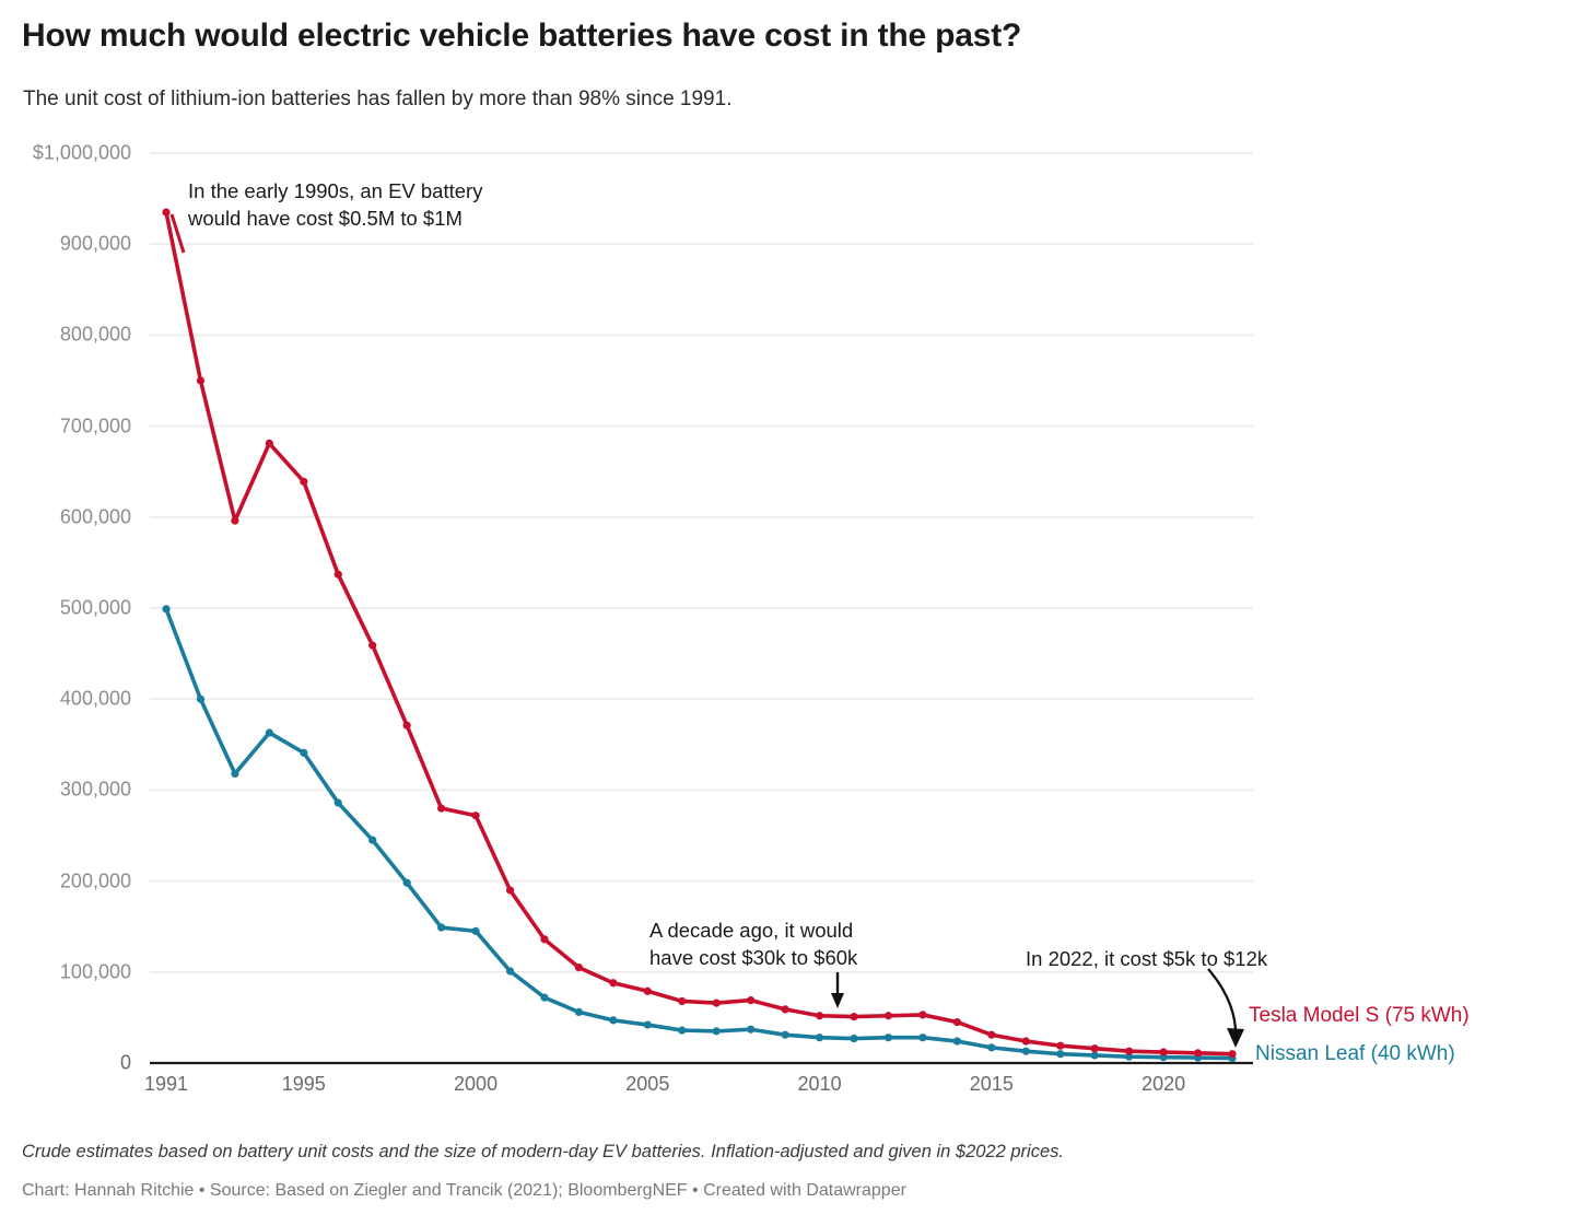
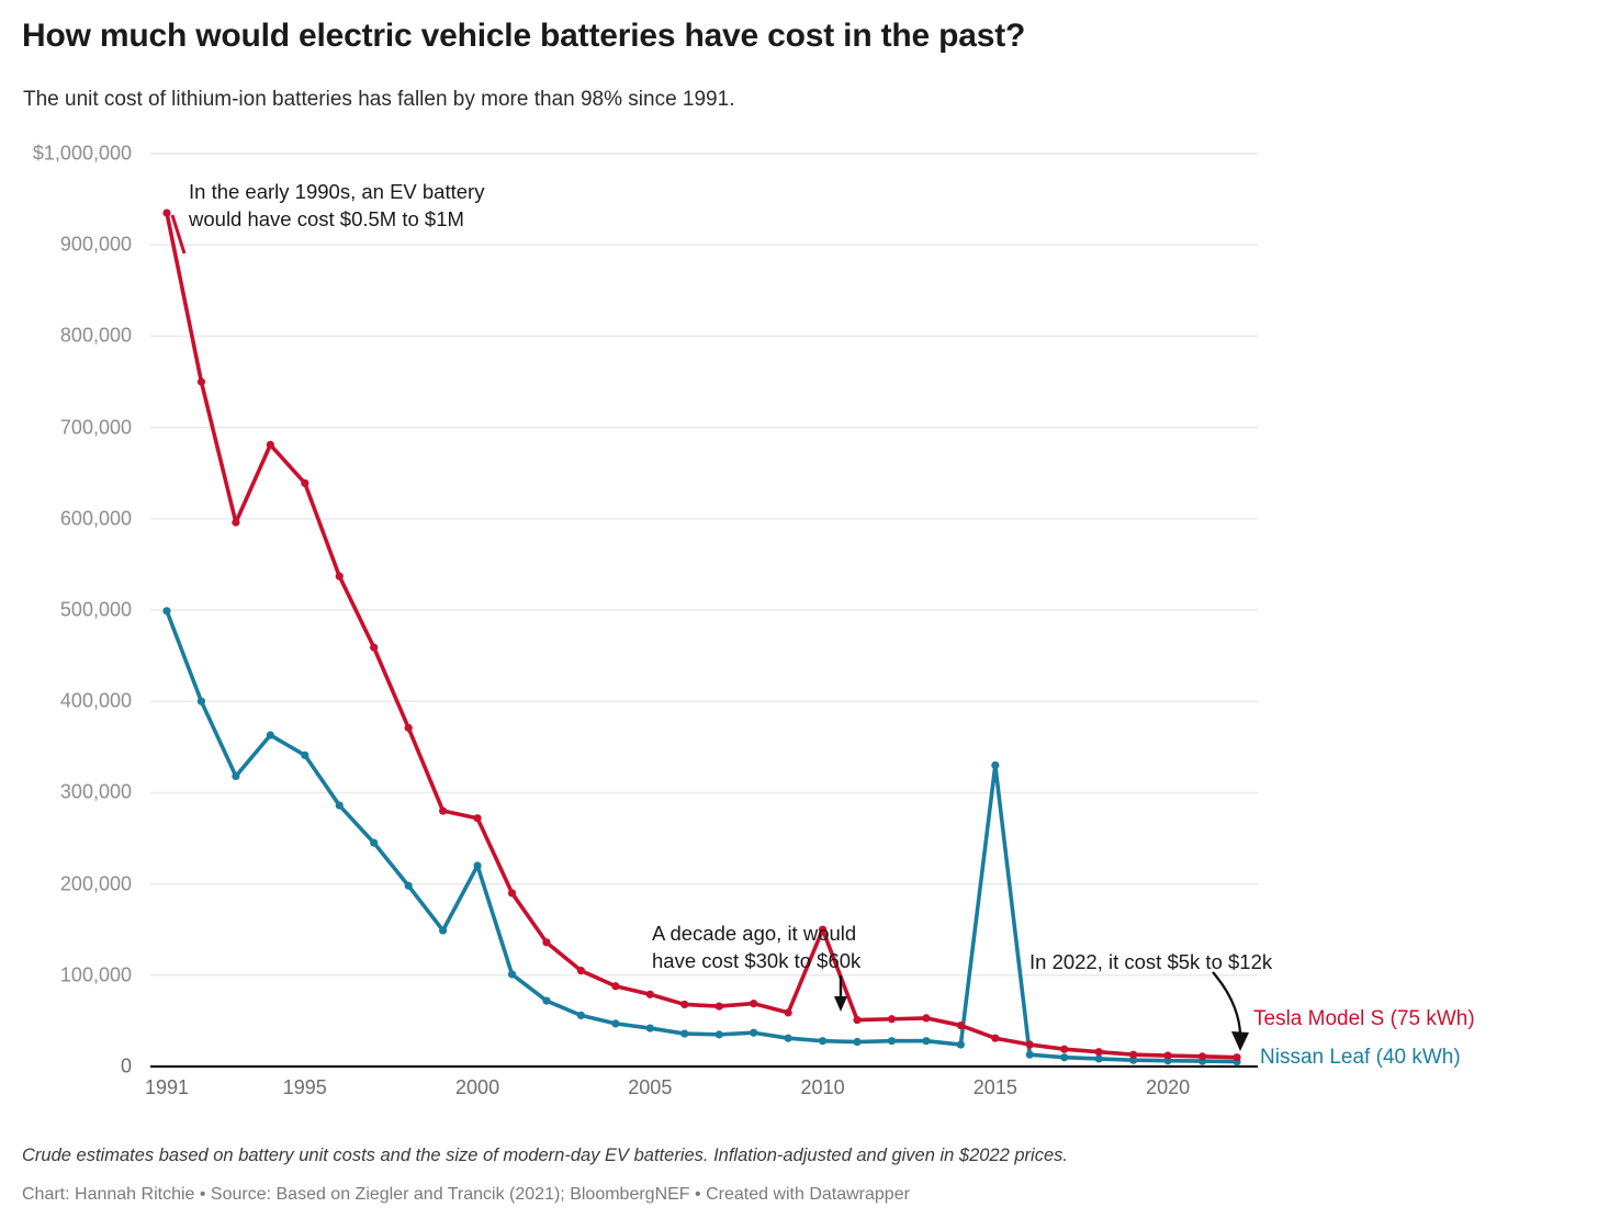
Nissan Leaf (40 kWh)/2000: $140000 -> $220000
Tesla Model S (75 kWh)/2010: $50000 -> $150000
Nissan Leaf (40 kWh)/2015: $20000 -> $330000
